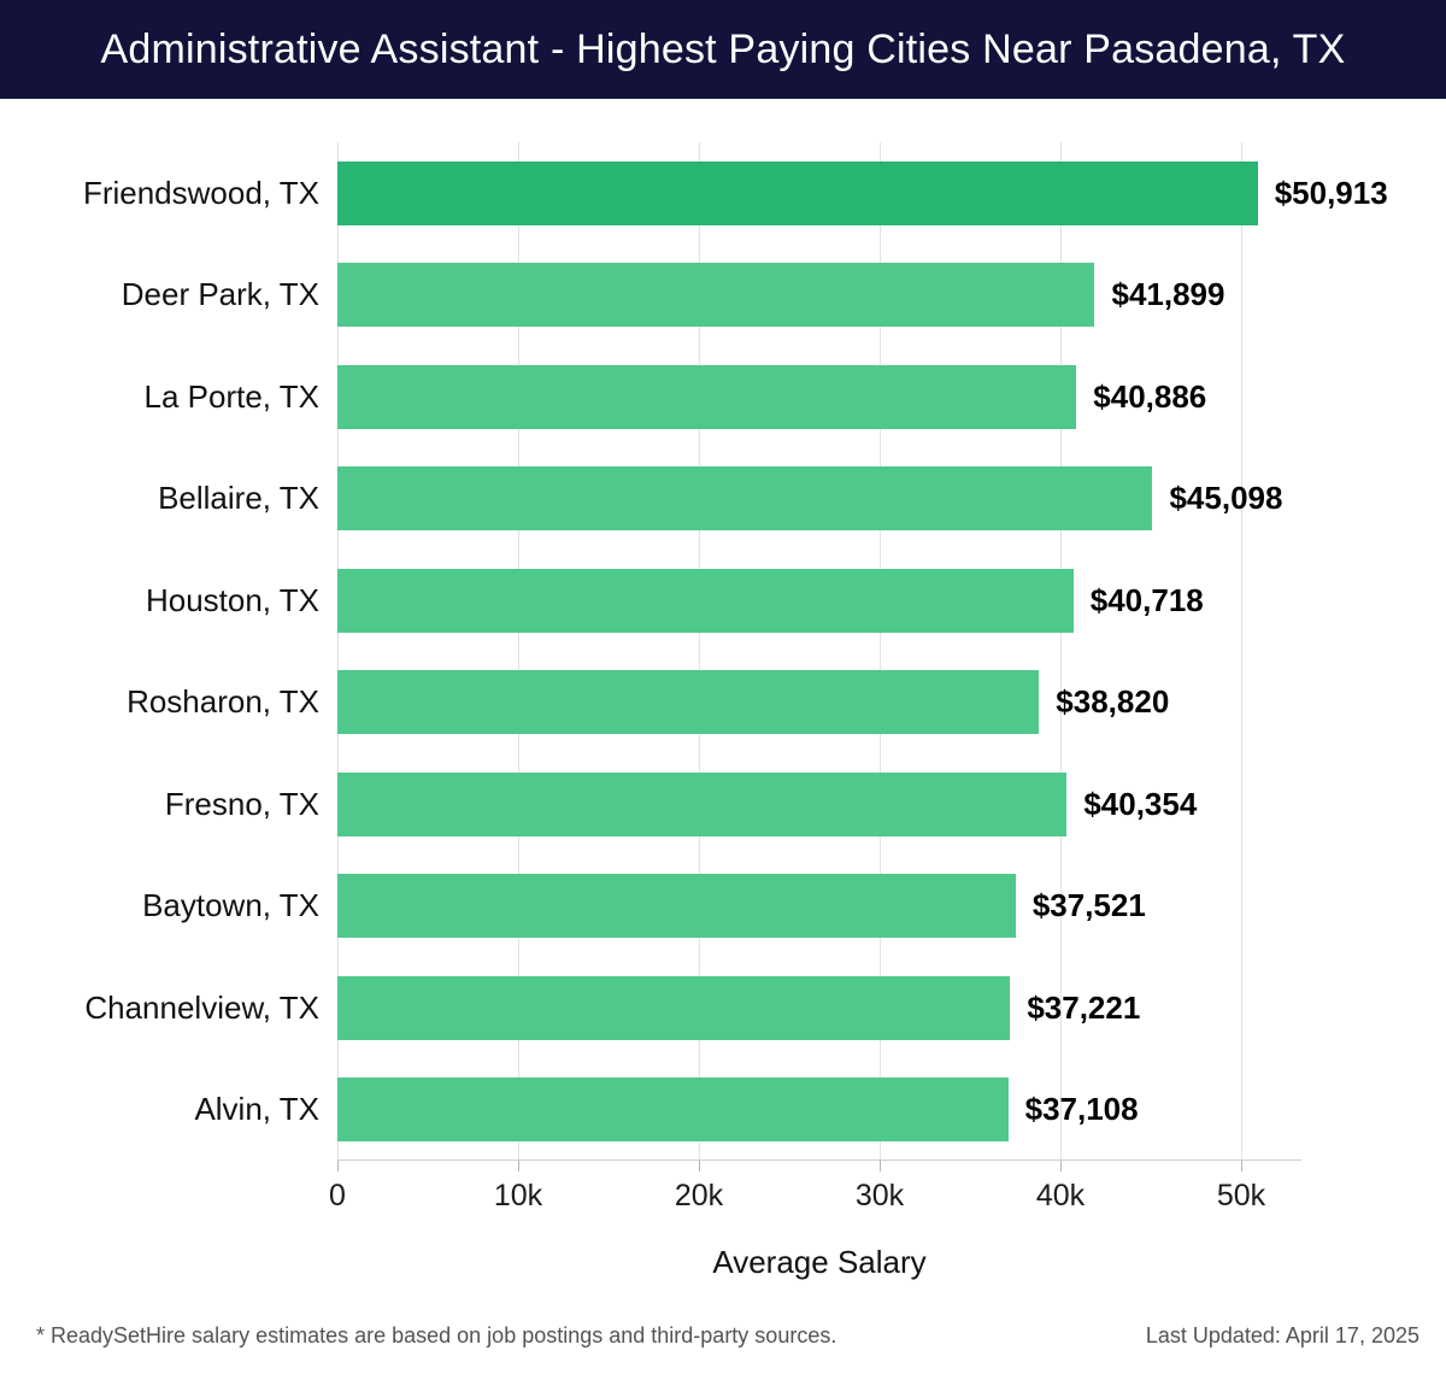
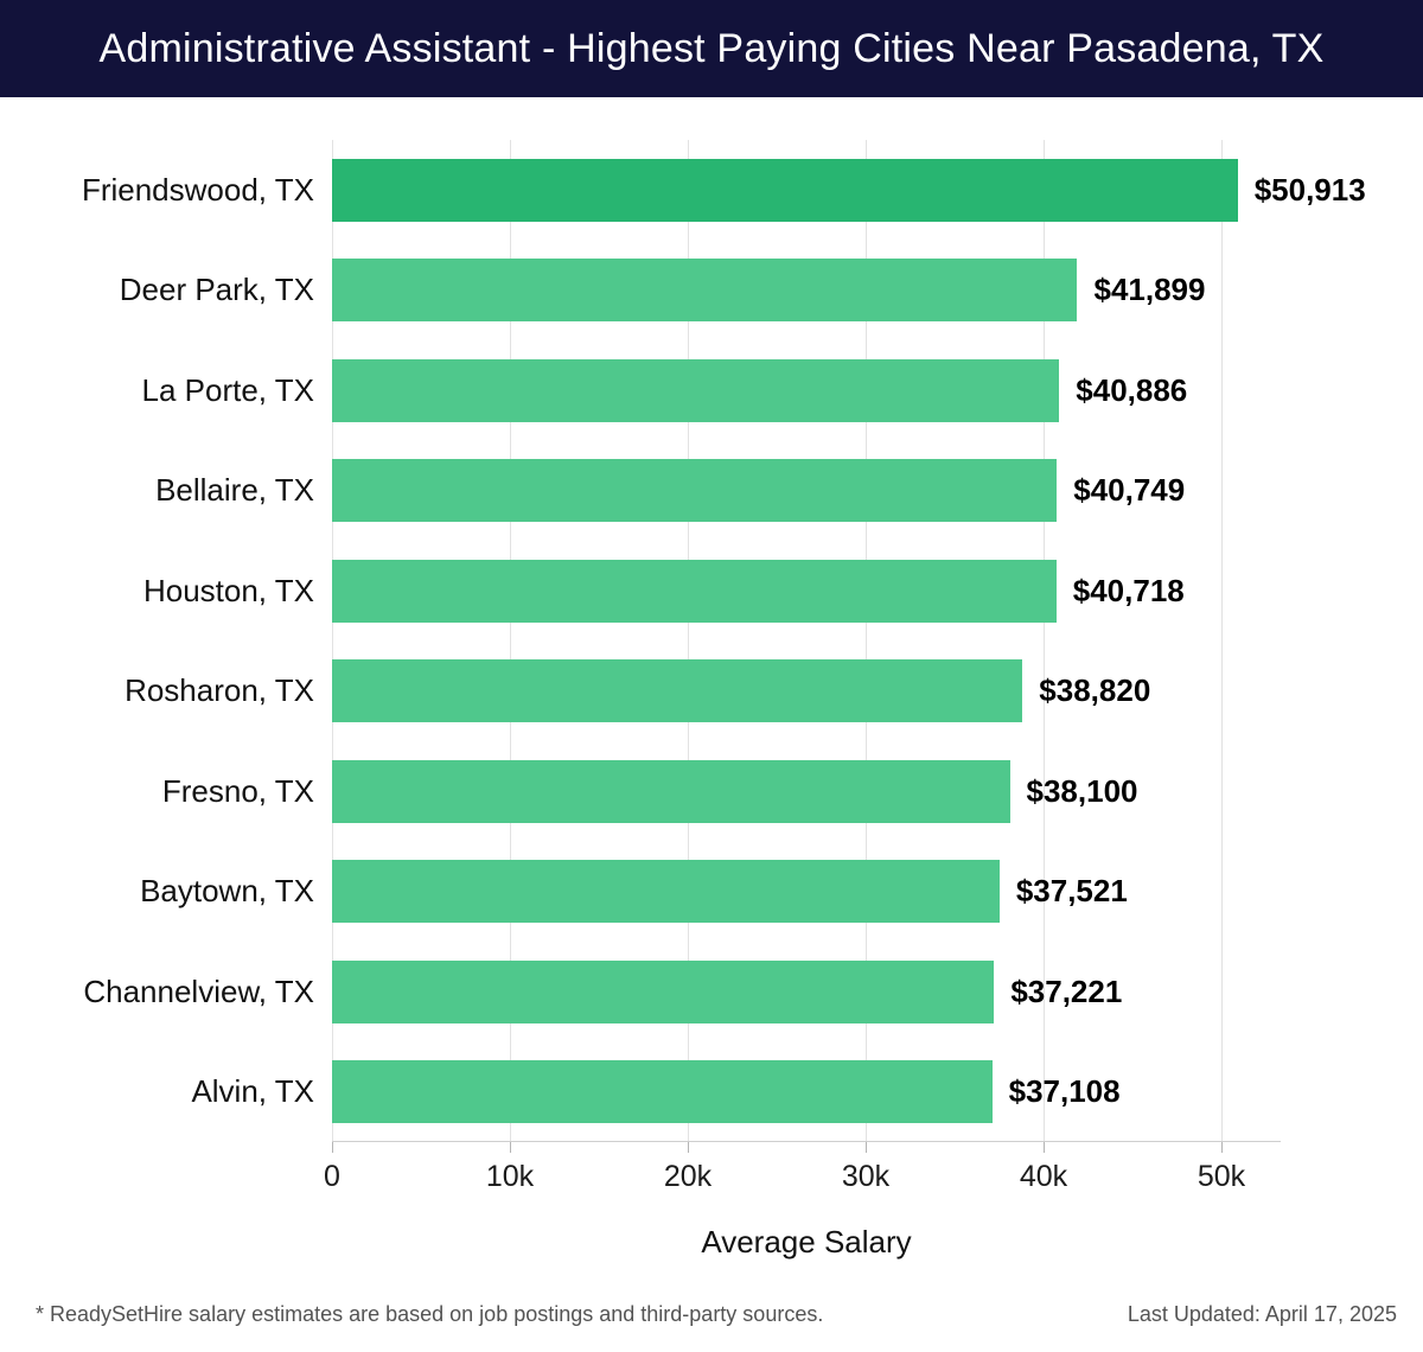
Bellaire, TX: $45,098 -> $40,749
Fresno, TX: $40,354 -> $38,100
